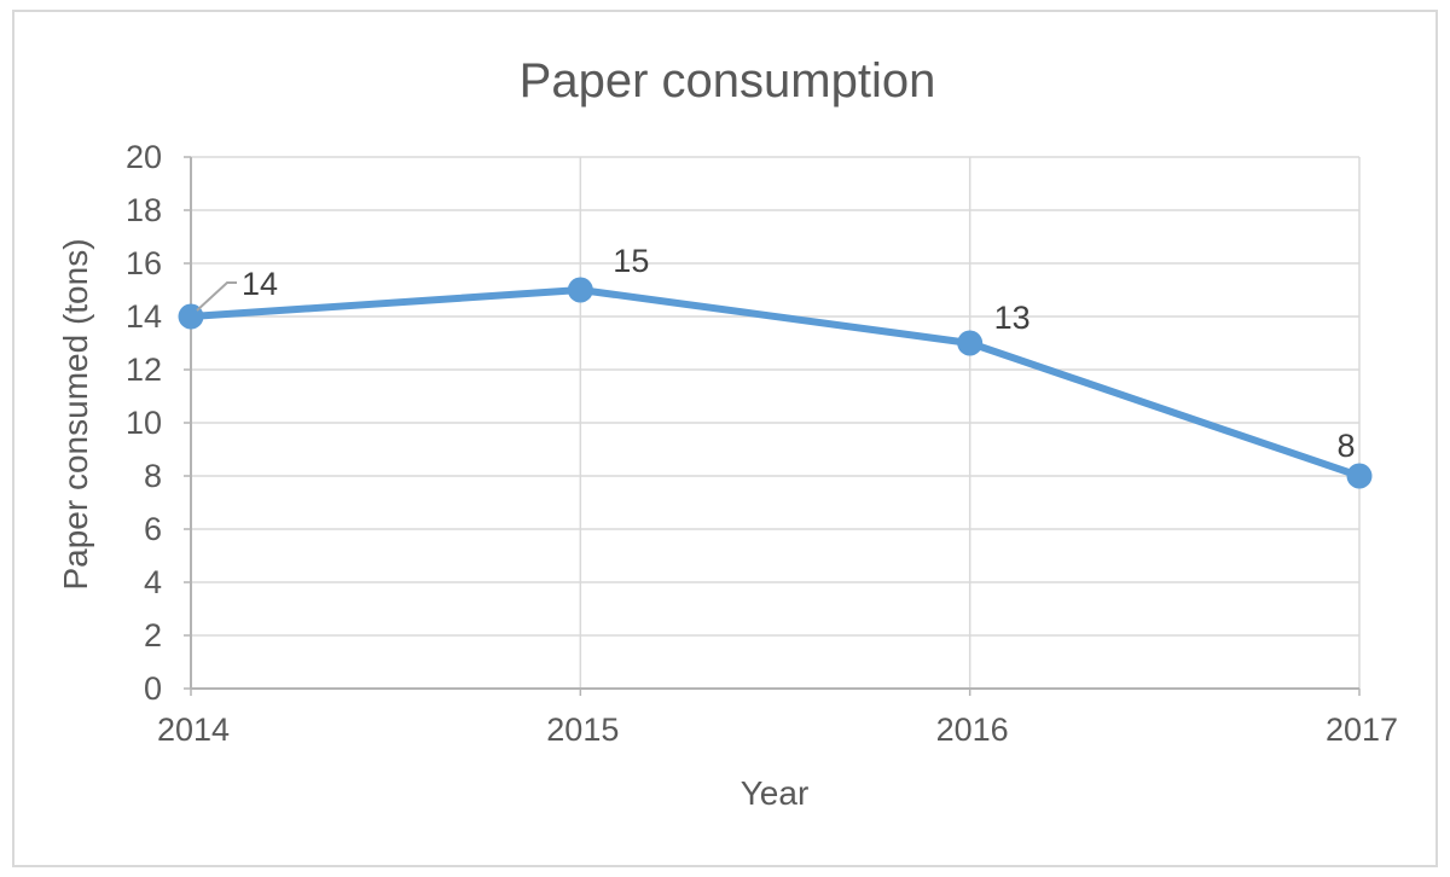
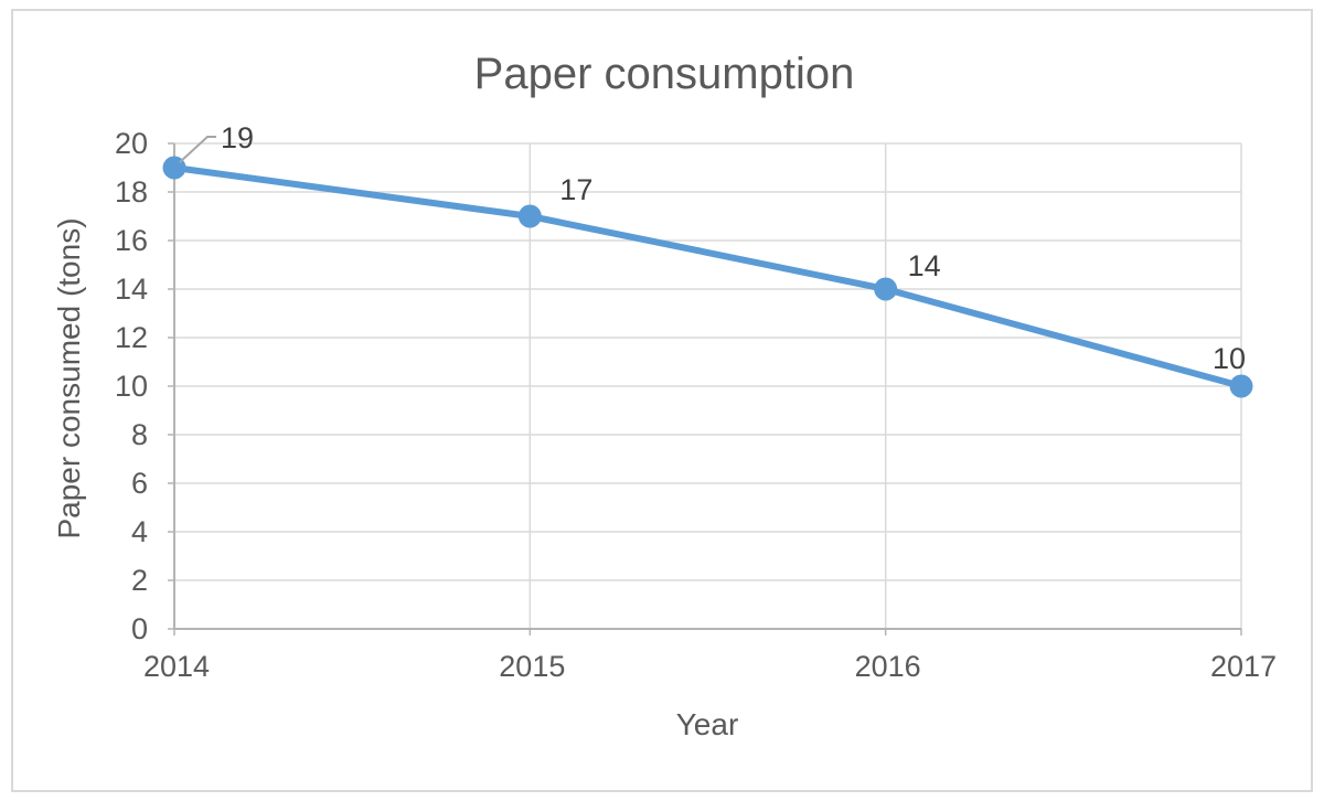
2014: 14 -> 19
2015: 15 -> 17
2016: 13 -> 14
2017: 8 -> 10
